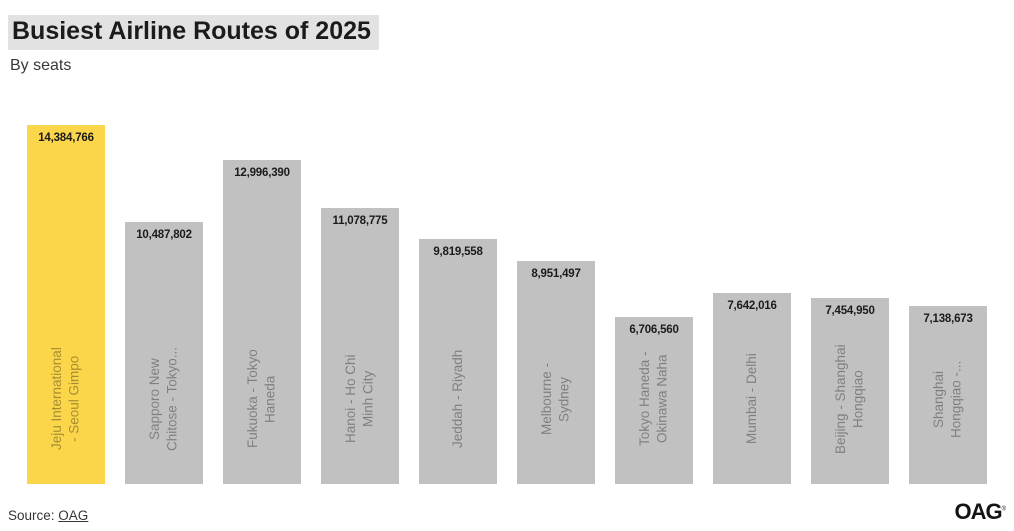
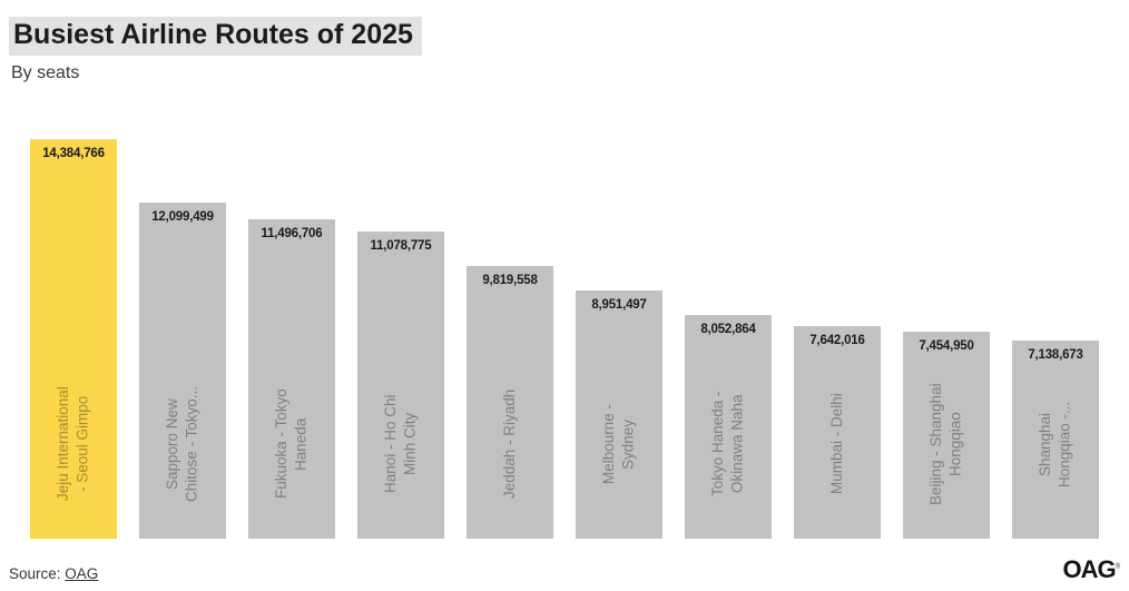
Sapporo New Chitose - Tokyo...: 10,487,802 -> 12,099,499
Fukuoka - Tokyo Haneda: 12,996,390 -> 11,496,706
Tokyo Haneda - Okinawa Naha: 6,706,560 -> 8,052,864
